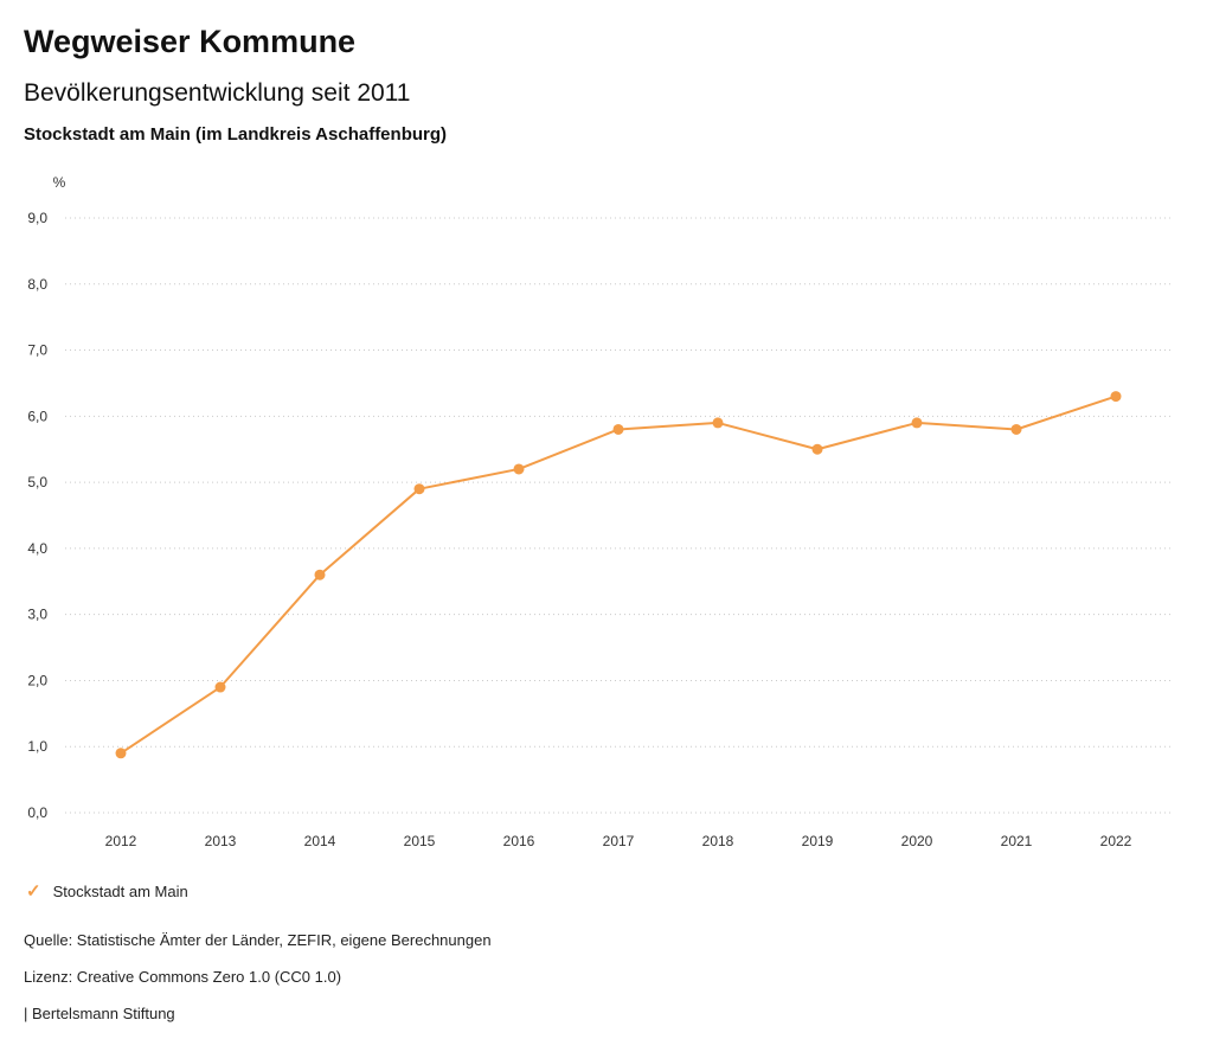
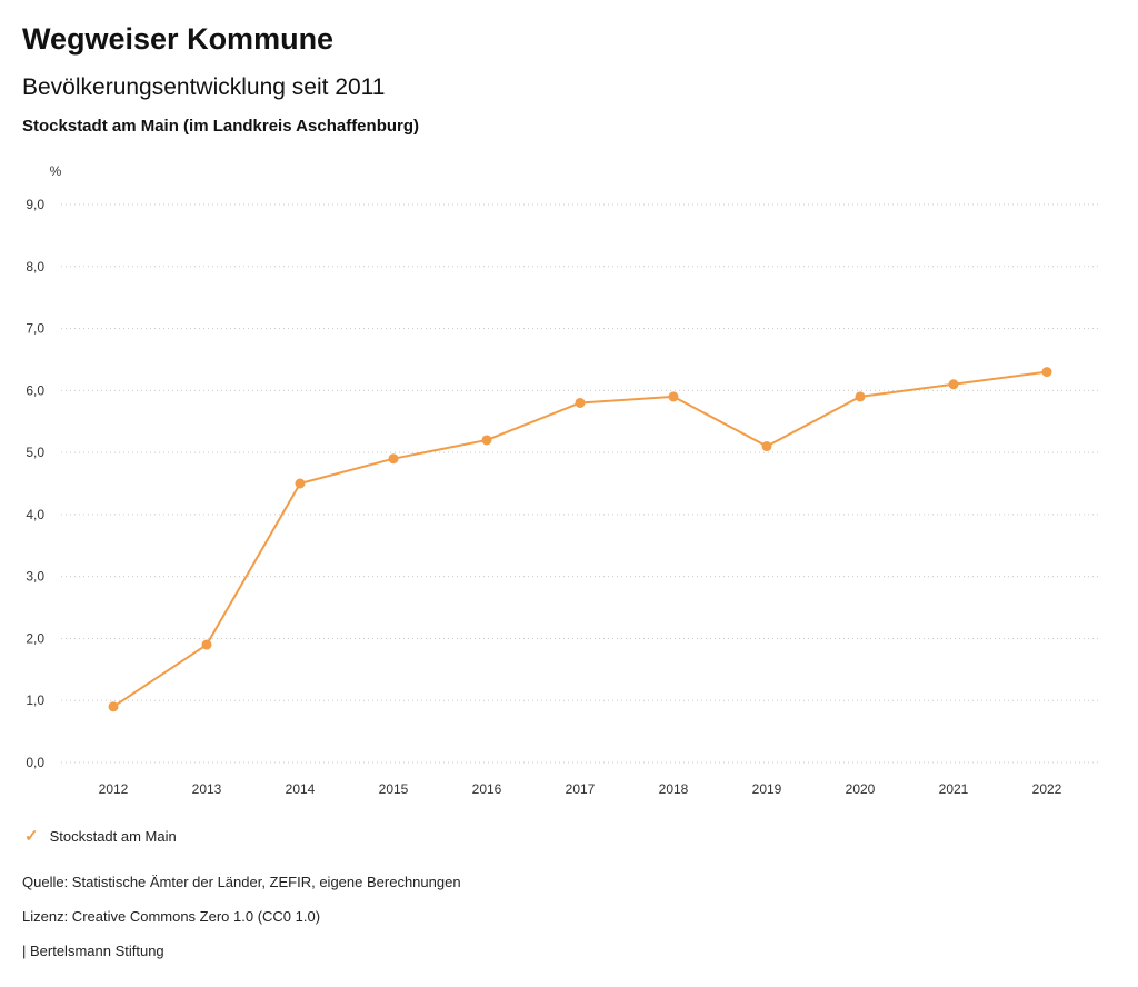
2014: 3,6 -> 4,5
2019: 5,5 -> 5,1
2021: 5,8 -> 6,1
